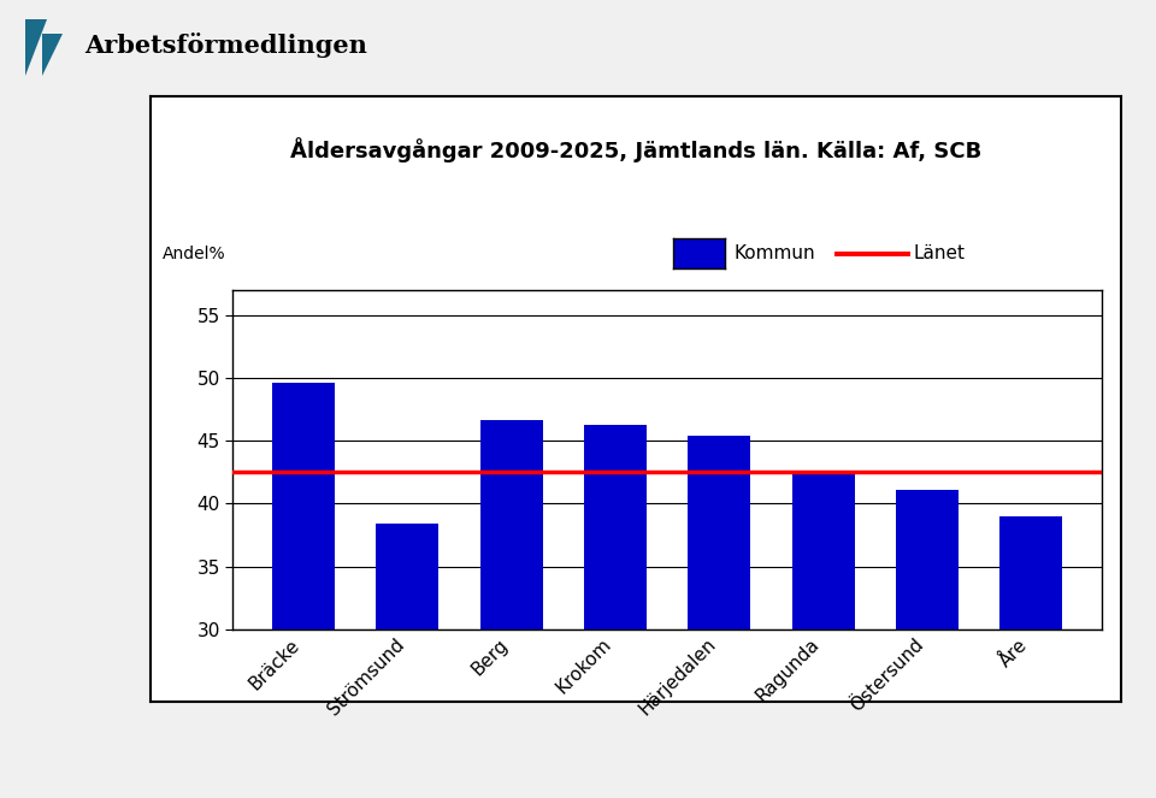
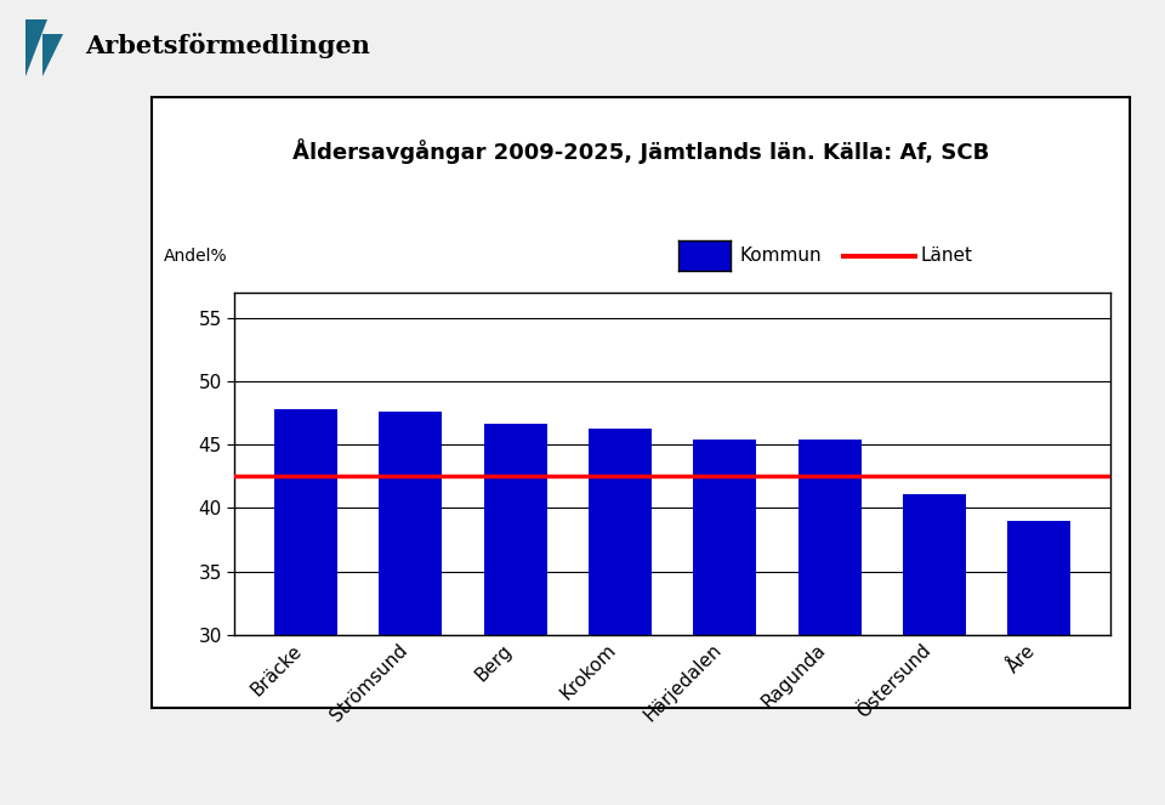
Bräcke: 49.6 -> 47.8
Strömsund: 38.4 -> 47.6
Ragunda: 42.4 -> 45.4
